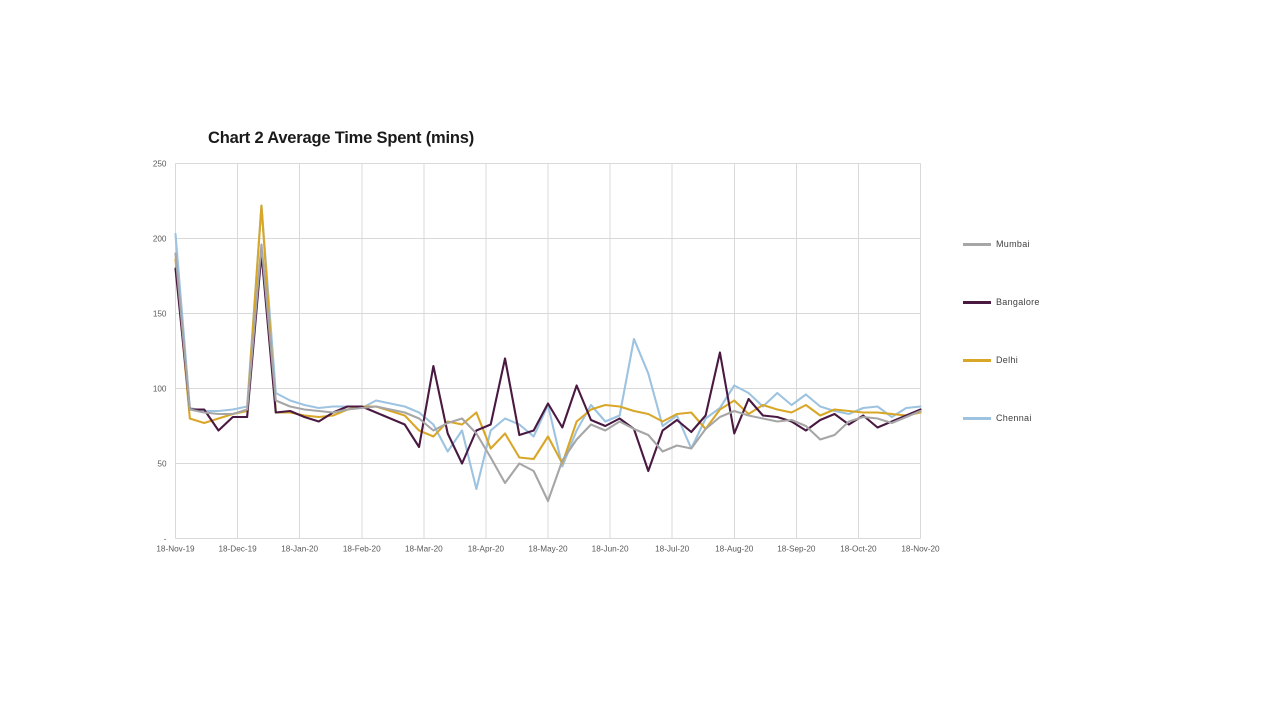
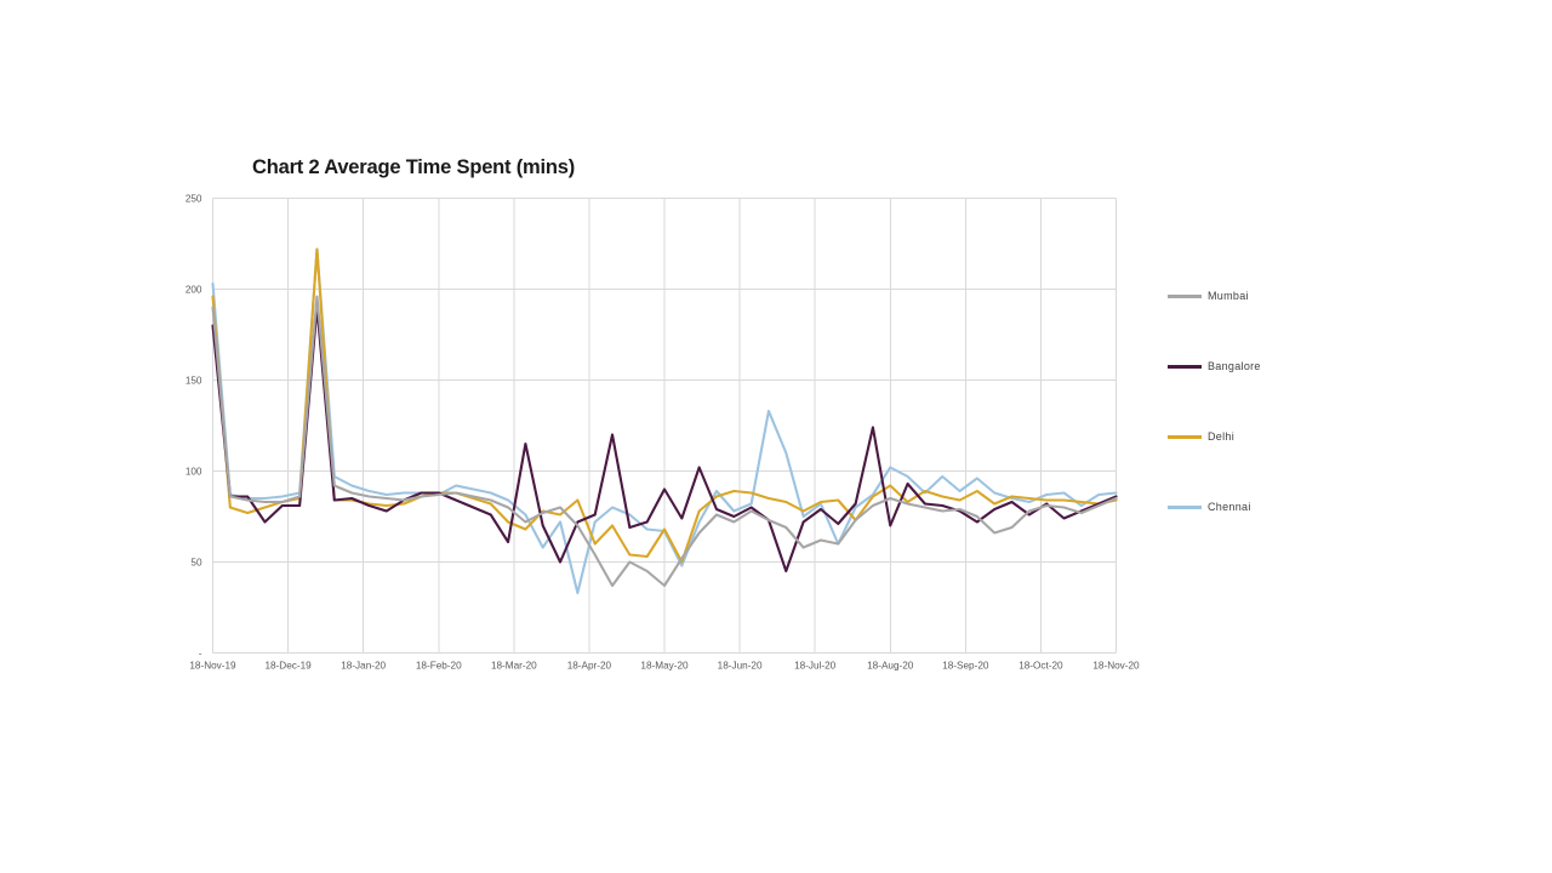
Delhi/18-Nov-19: 186 -> 196
Mumbai/18-May-20: 25 -> 37
Chennai/18-May-20: 89 -> 67
